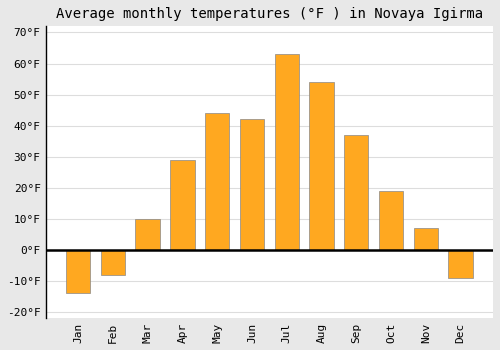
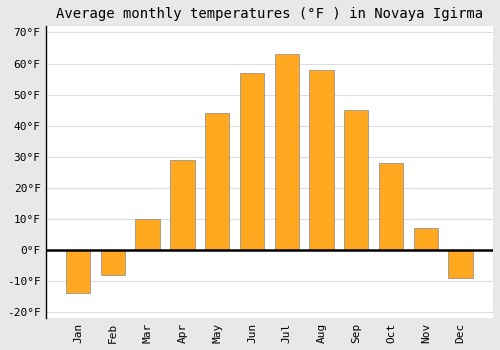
Jun: 42°F -> 57°F
Aug: 54°F -> 58°F
Sep: 37°F -> 45°F
Oct: 19°F -> 28°F
